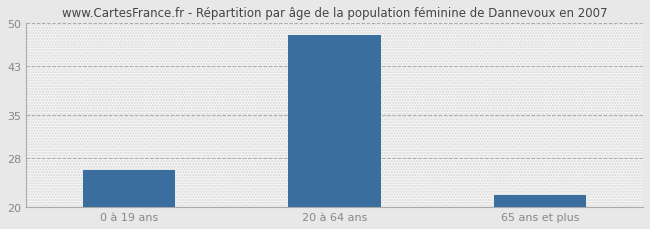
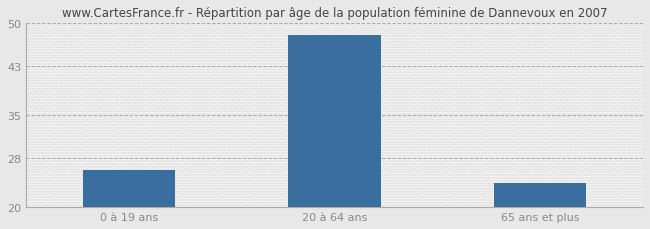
65 ans et plus: 22 -> 24
